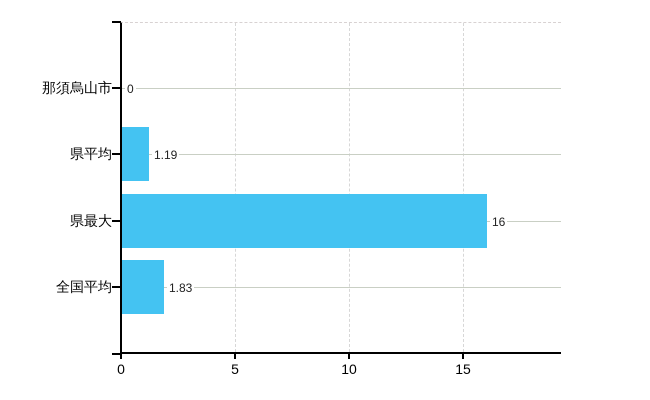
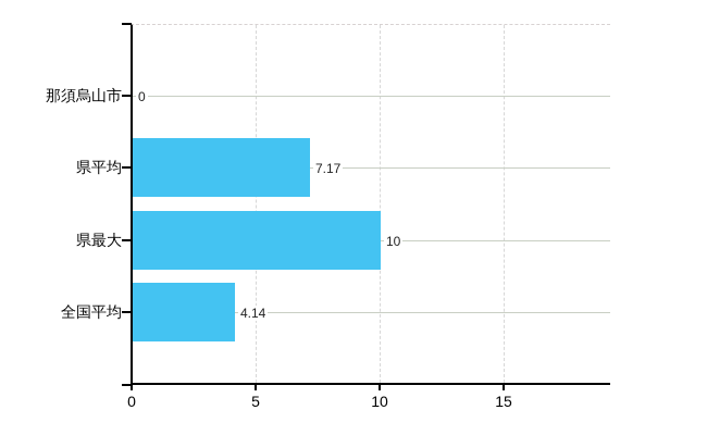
県平均: 1.19 -> 7.17
県最大: 16 -> 10
全国平均: 1.83 -> 4.14
